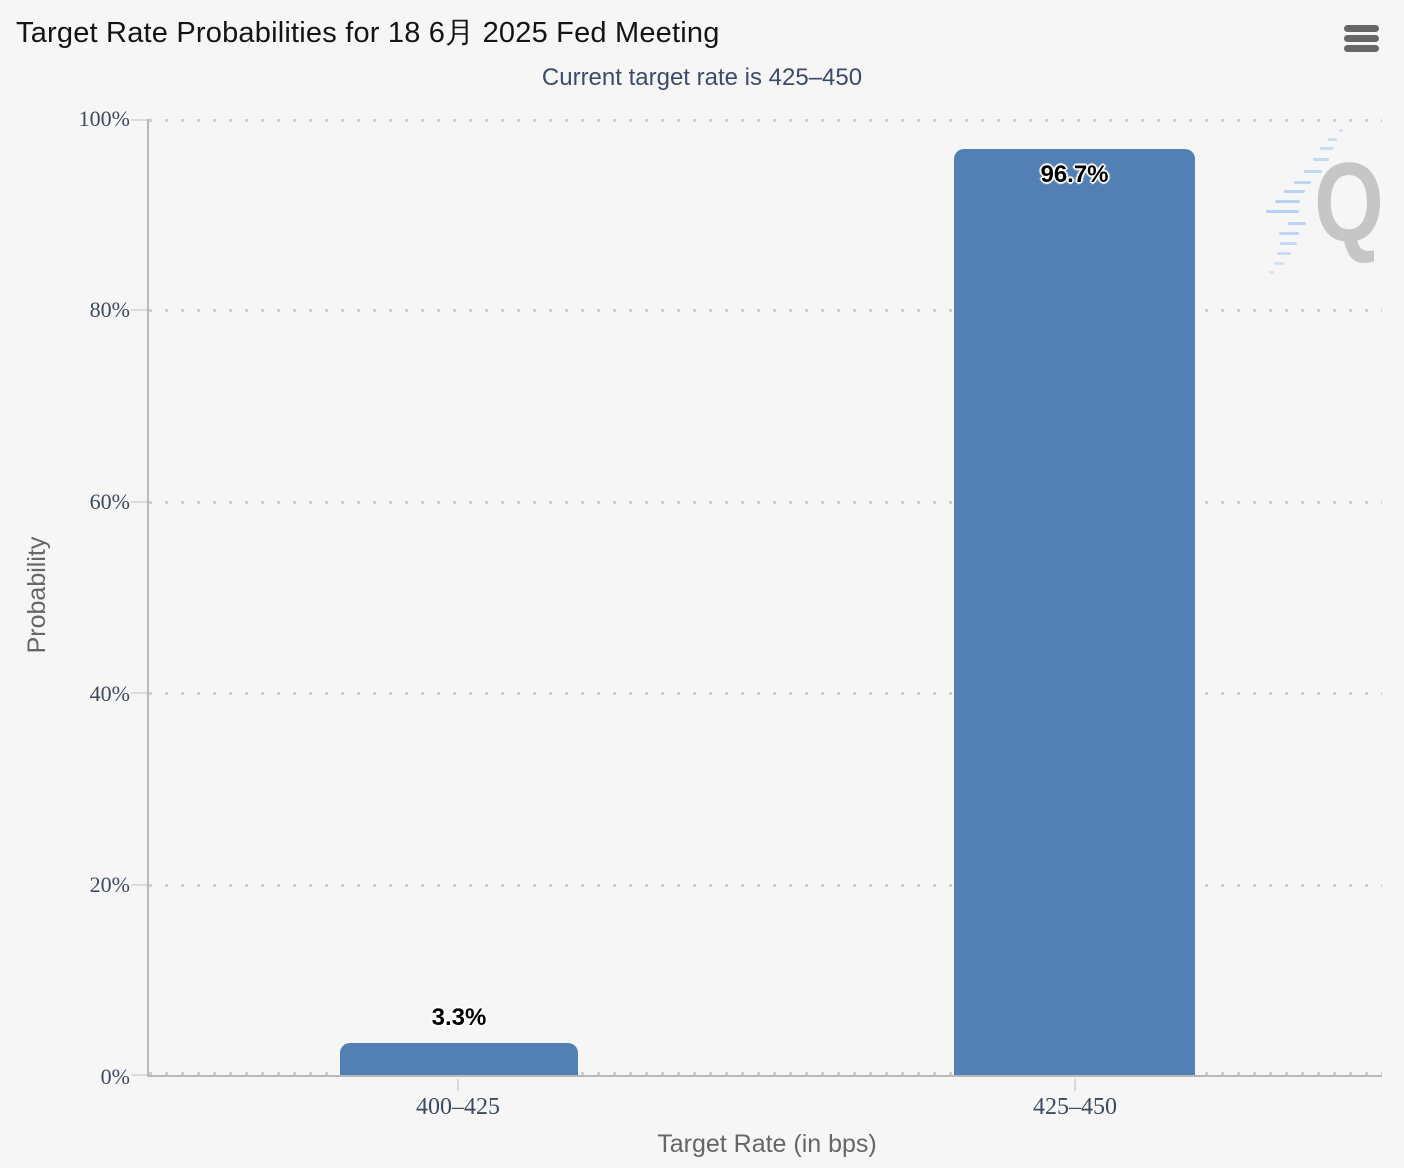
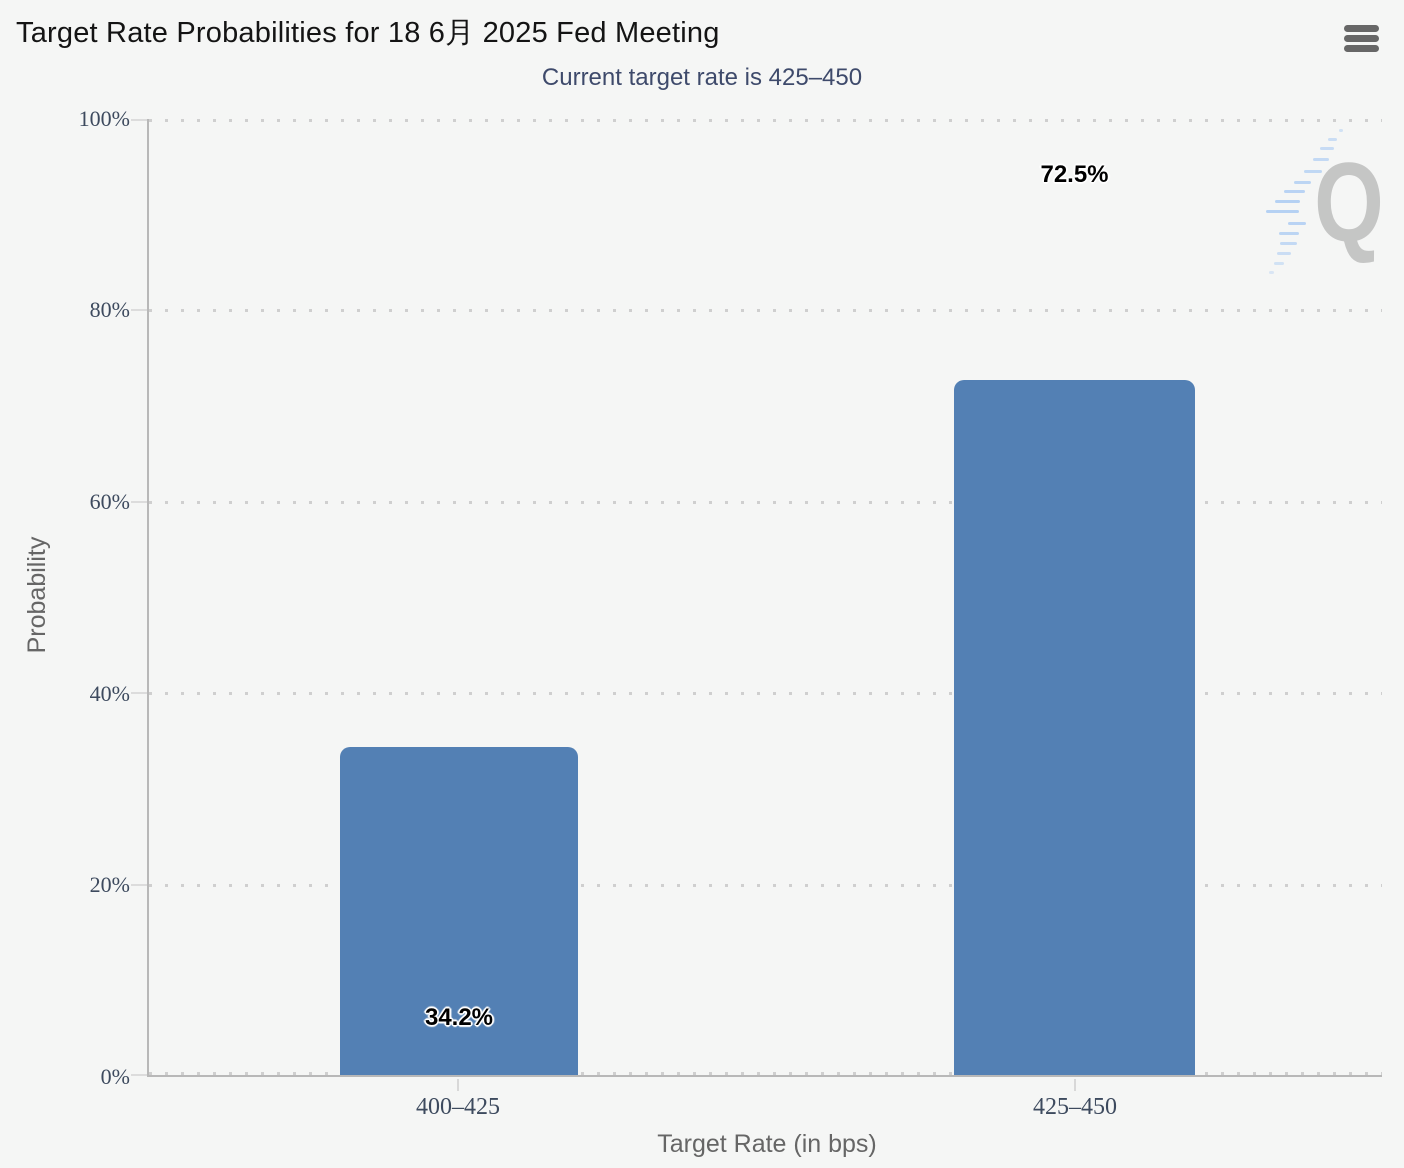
400–425: 3.3% -> 34.2%
425–450: 96.7% -> 72.5%
